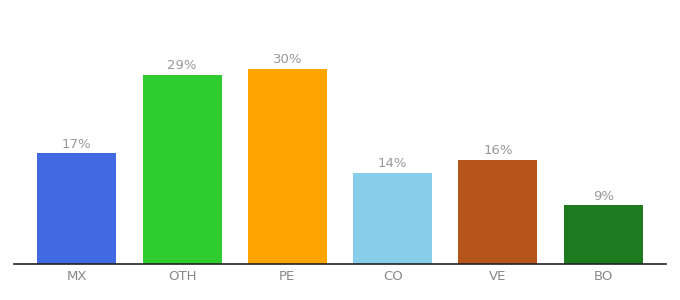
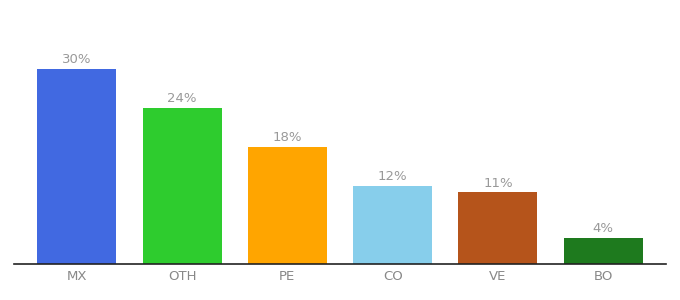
MX: 17% -> 30%
OTH: 29% -> 24%
PE: 30% -> 18%
CO: 14% -> 12%
VE: 16% -> 11%
BO: 9% -> 4%
